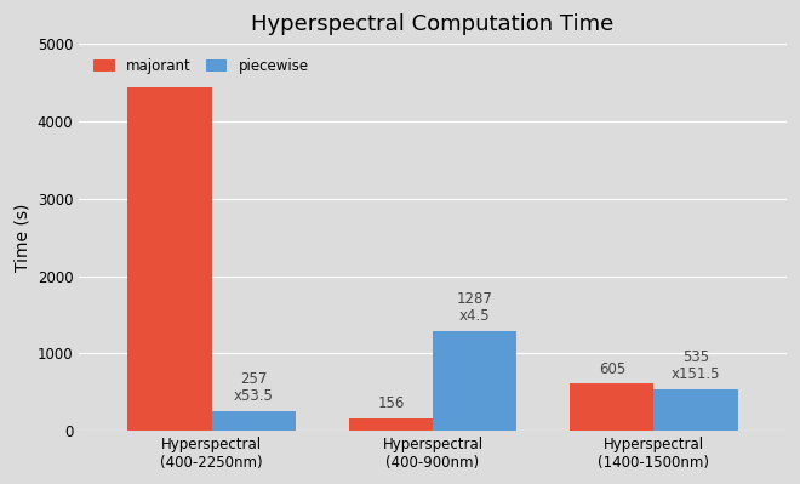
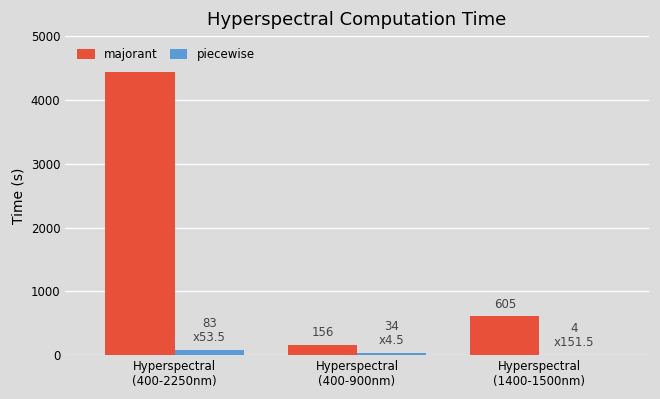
piecewise/Hyperspectral (400-2250nm): 257 -> 83
piecewise/Hyperspectral (400-900nm): 1287 -> 34
piecewise/Hyperspectral (1400-1500nm): 535 -> 4
